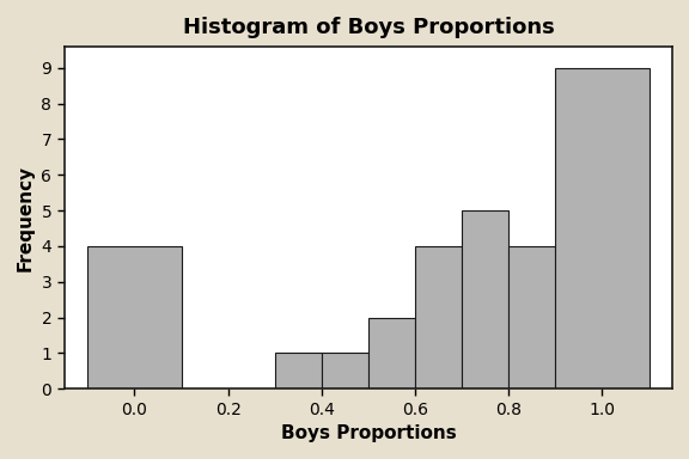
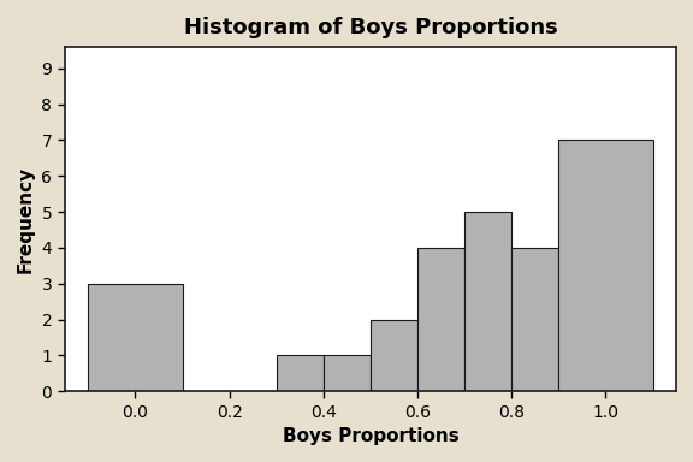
0.0: 4 -> 3
1.0: 9 -> 7
